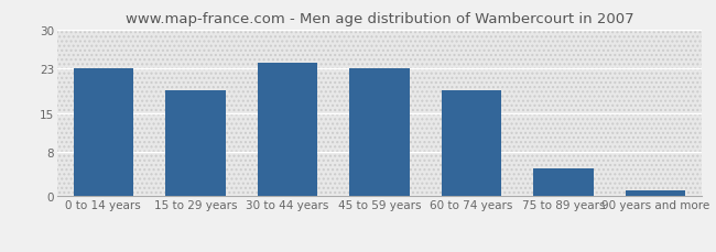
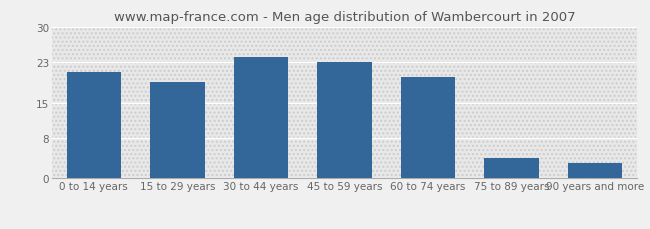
0 to 14 years: 23 -> 21
60 to 74 years: 19 -> 20
75 to 89 years: 5 -> 4
90 years and more: 1 -> 3
